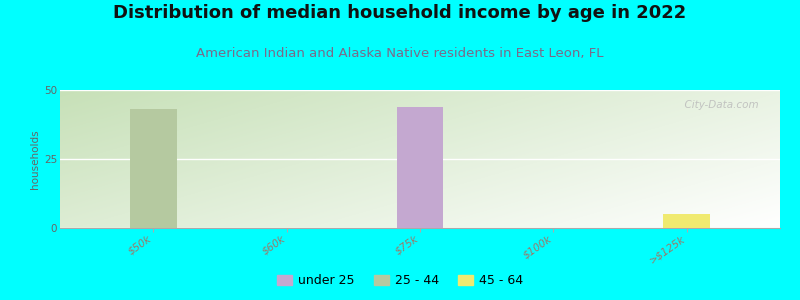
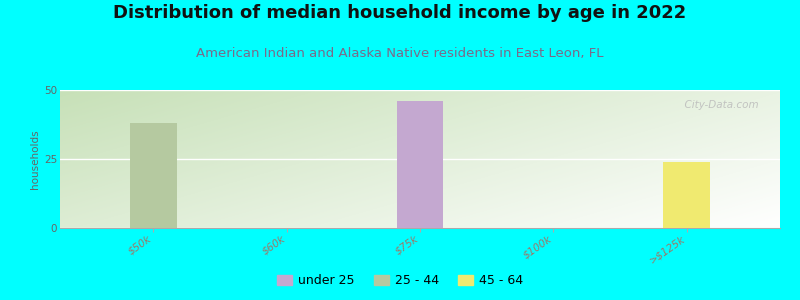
$50k: 43 -> 38
$75k: 44 -> 46
>$125k: 5 -> 24
